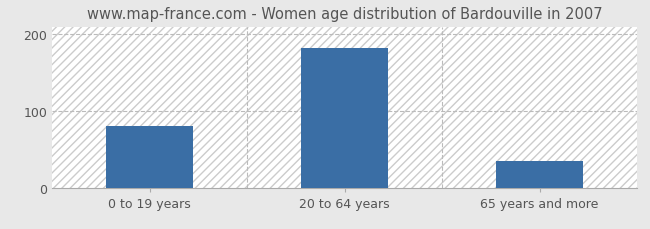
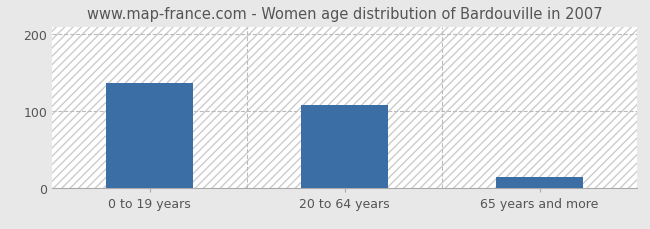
0 to 19 years: 80 -> 136
20 to 64 years: 182 -> 108
65 years and more: 35 -> 14
